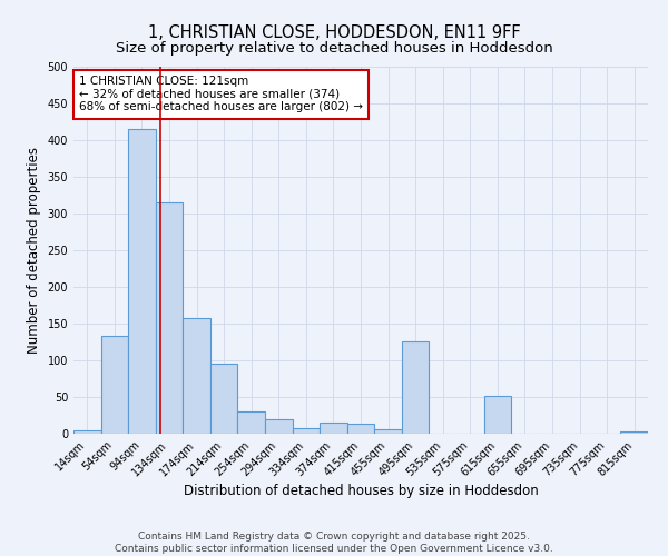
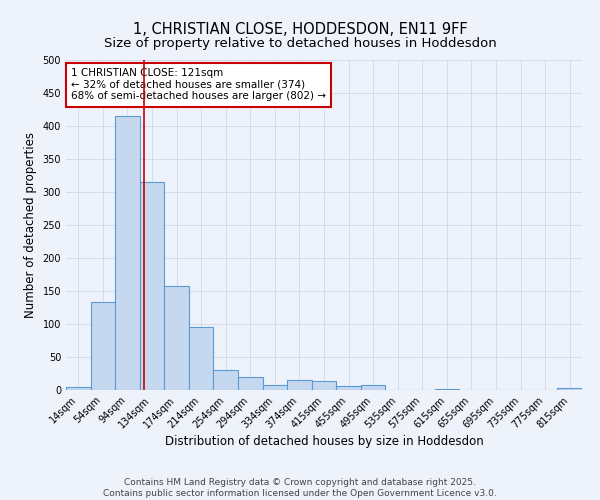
495sqm: 126 -> 7
615sqm: 52 -> 2
